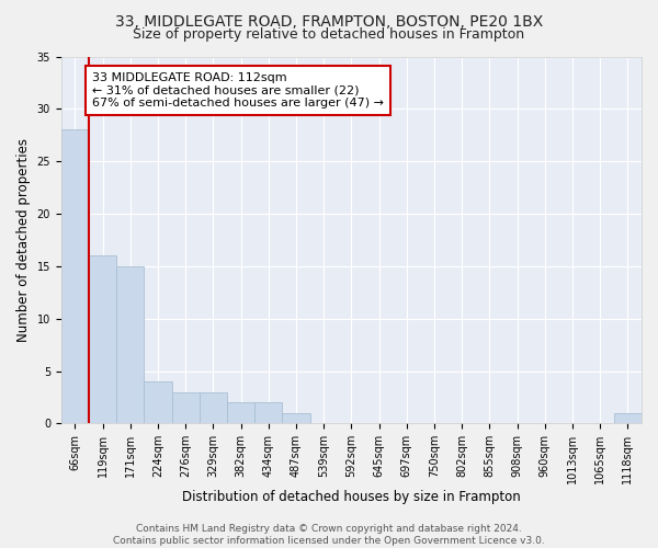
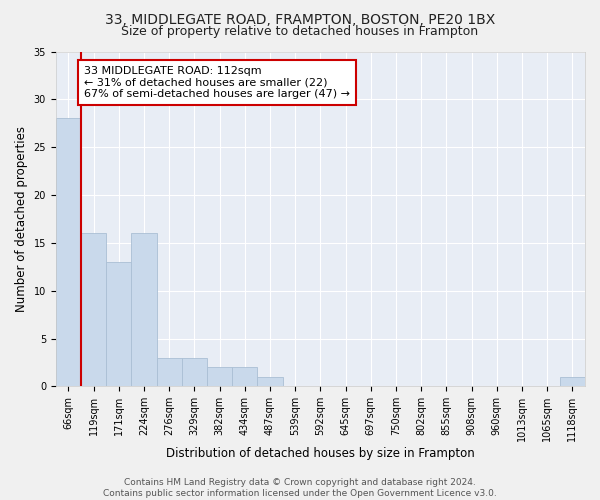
171sqm: 15 -> 13
224sqm: 4 -> 16
